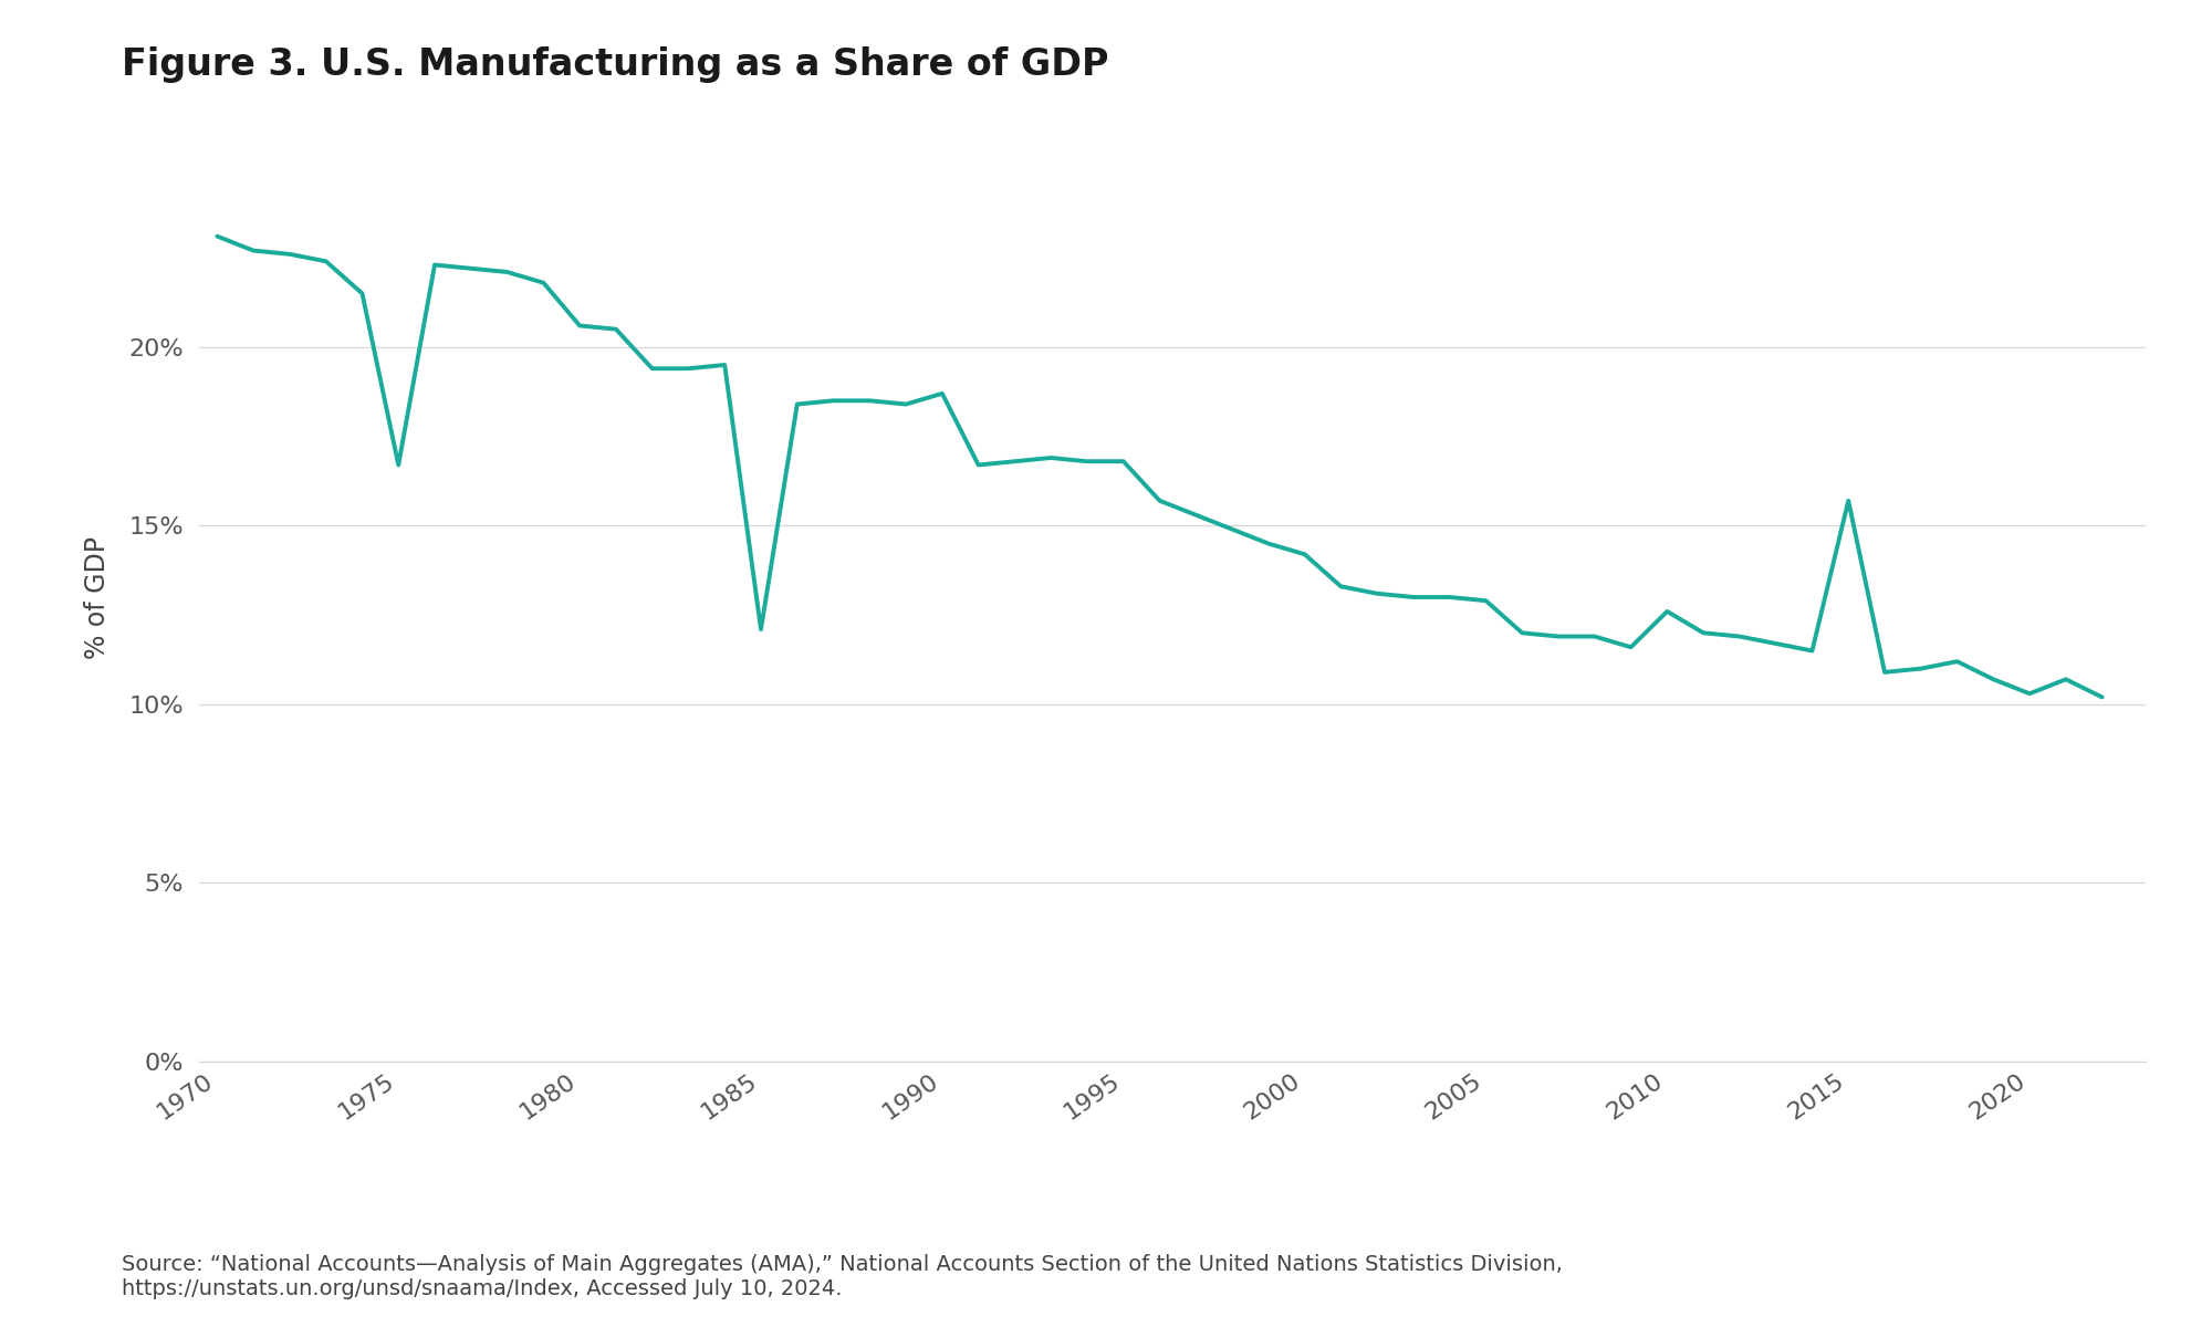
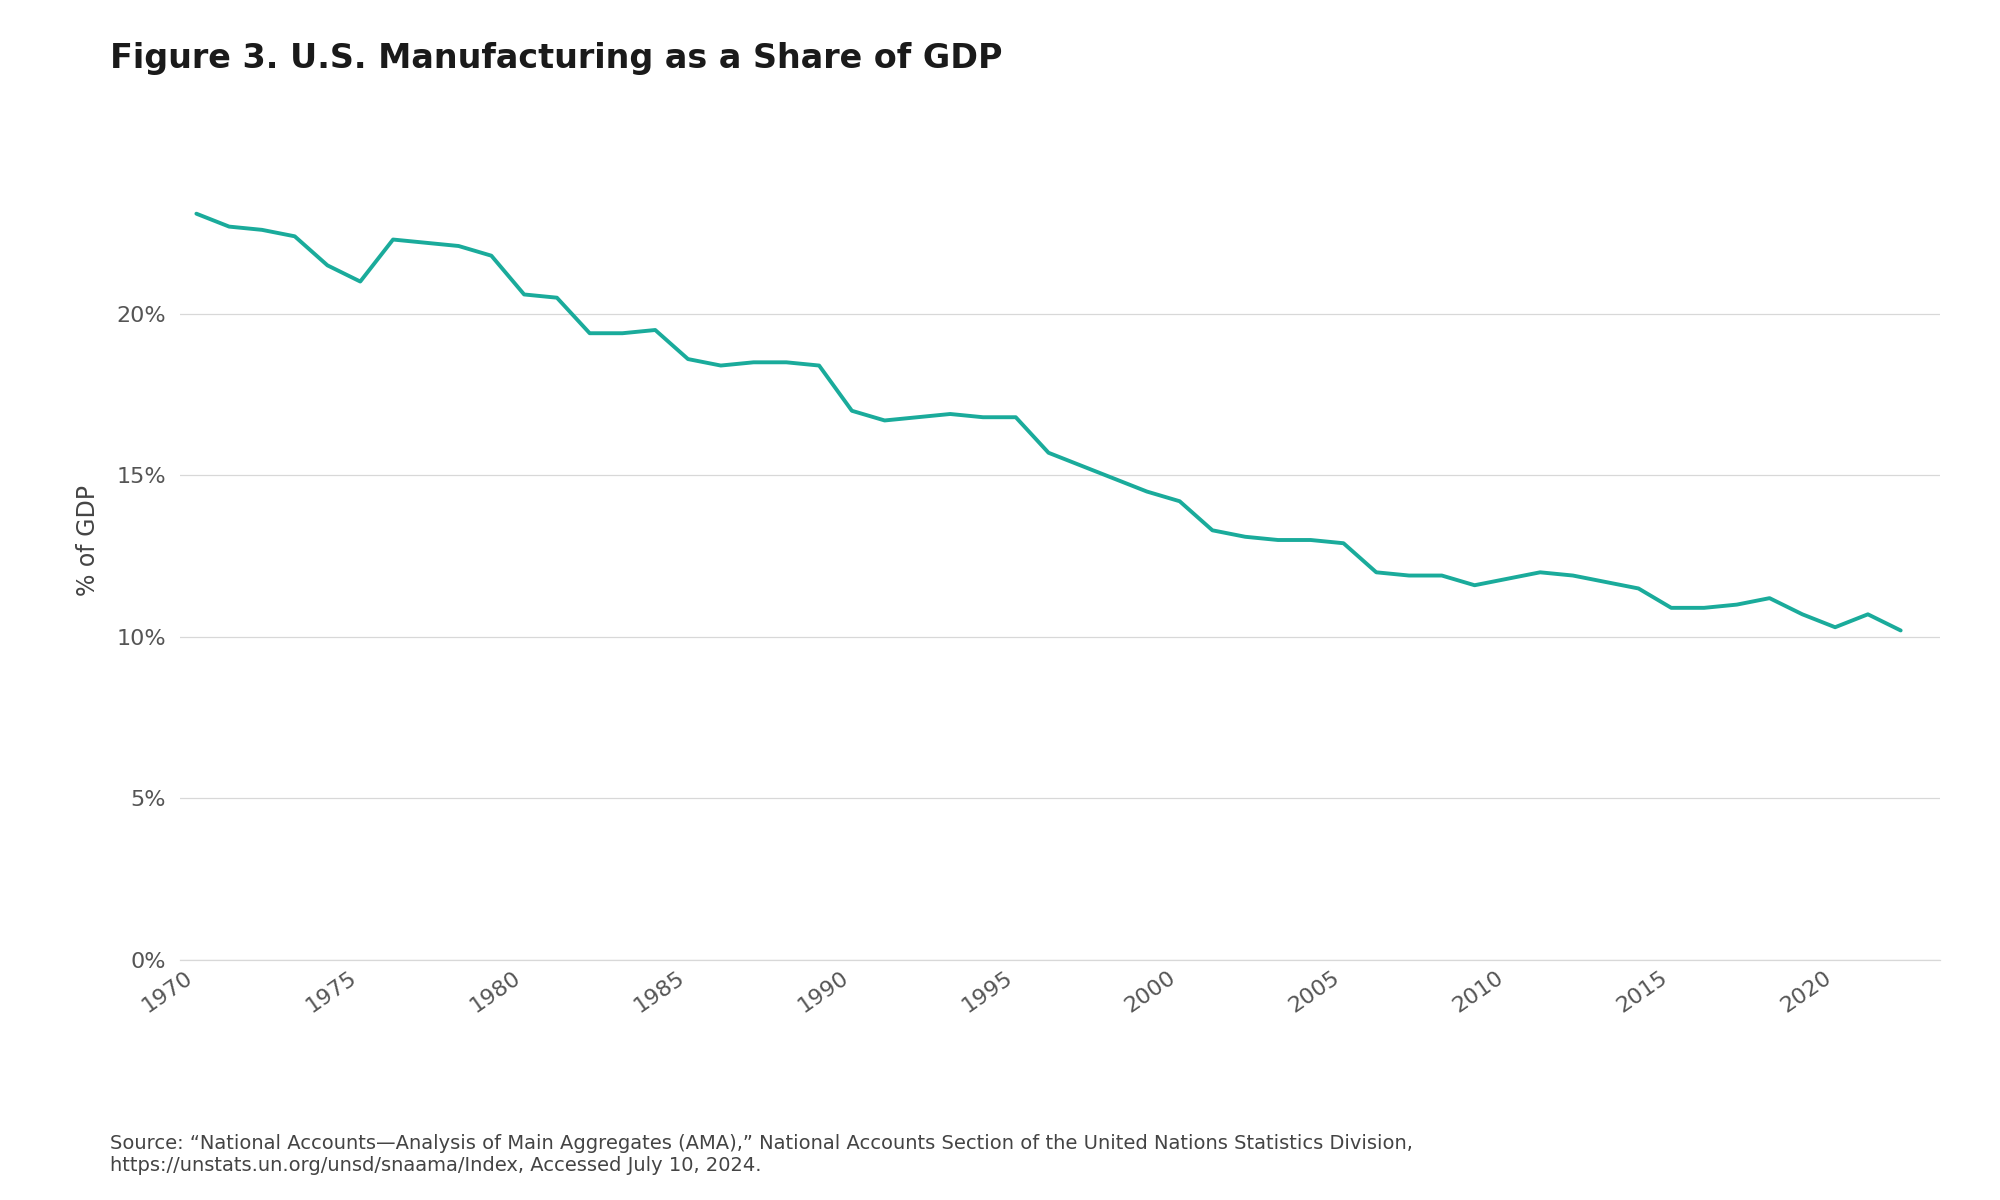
1975: 16.7% -> 21.0%
1985: 12.1% -> 18.6%
1990: 18.7% -> 17.0%
2010: 12.6% -> 11.8%
2015: 15.7% -> 10.9%
